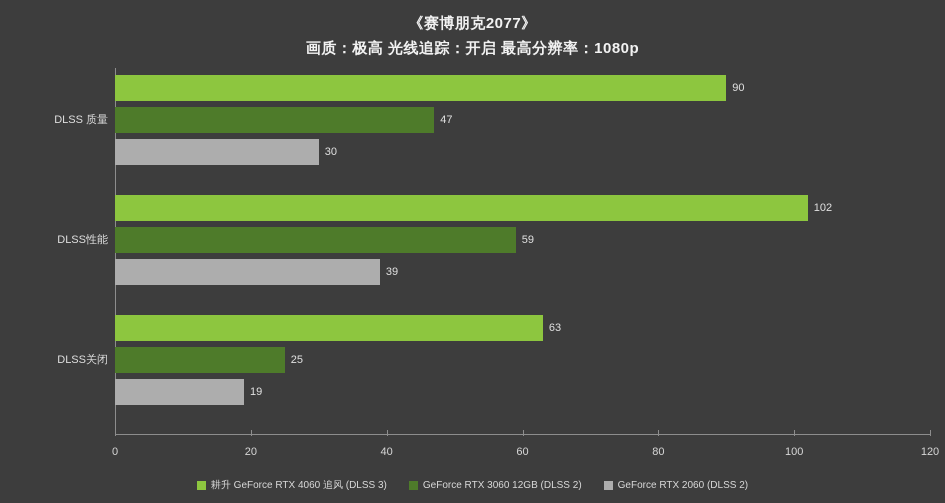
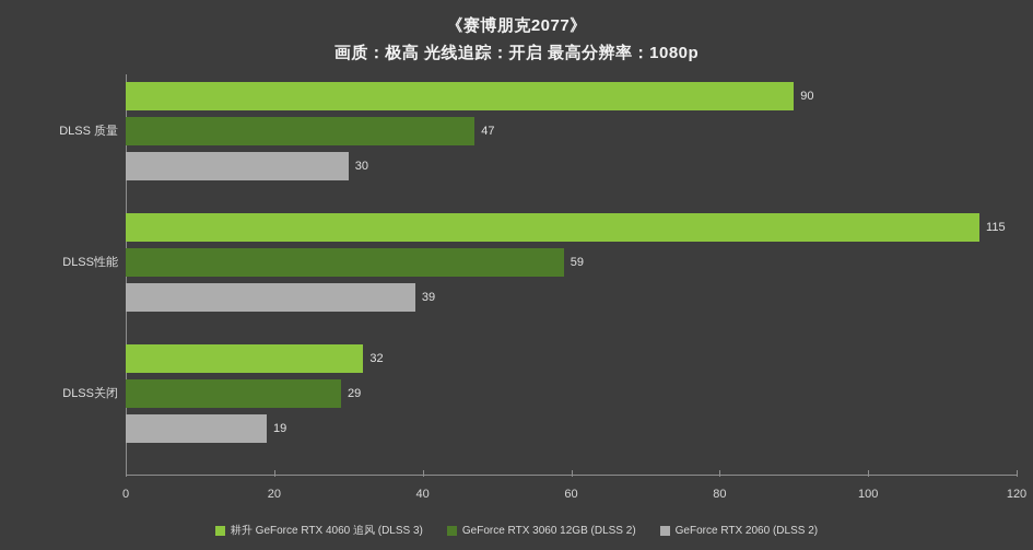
耕升 GeForce RTX 4060 追风 (DLSS 3)/DLSS性能: 102 -> 115
耕升 GeForce RTX 4060 追风 (DLSS 3)/DLSS关闭: 63 -> 32
GeForce RTX 3060 12GB (DLSS 2)/DLSS关闭: 25 -> 29
